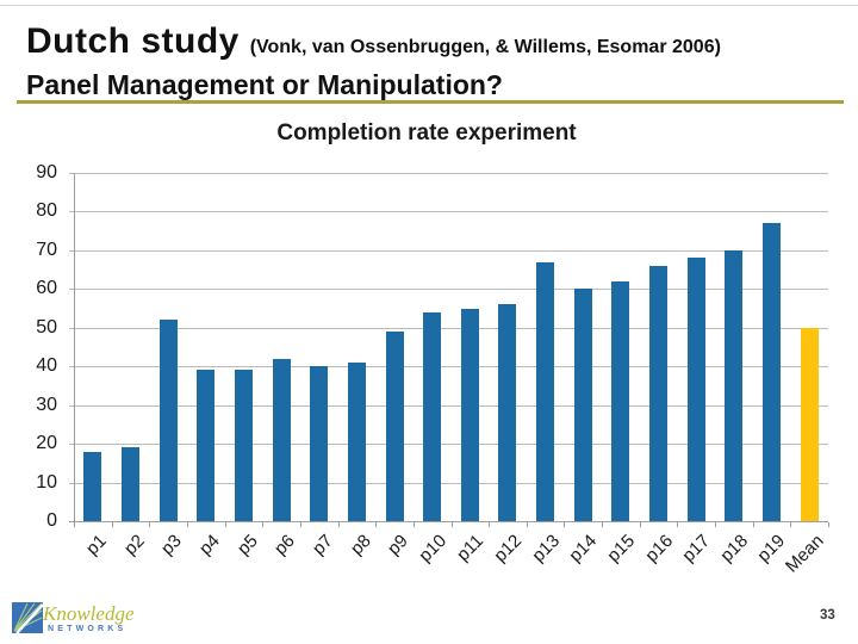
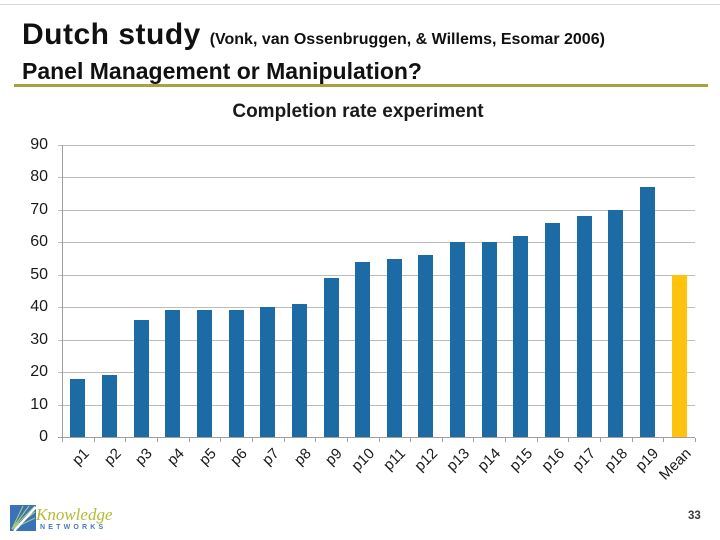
p3: 52 -> 36
p6: 42 -> 39
p13: 67 -> 60
